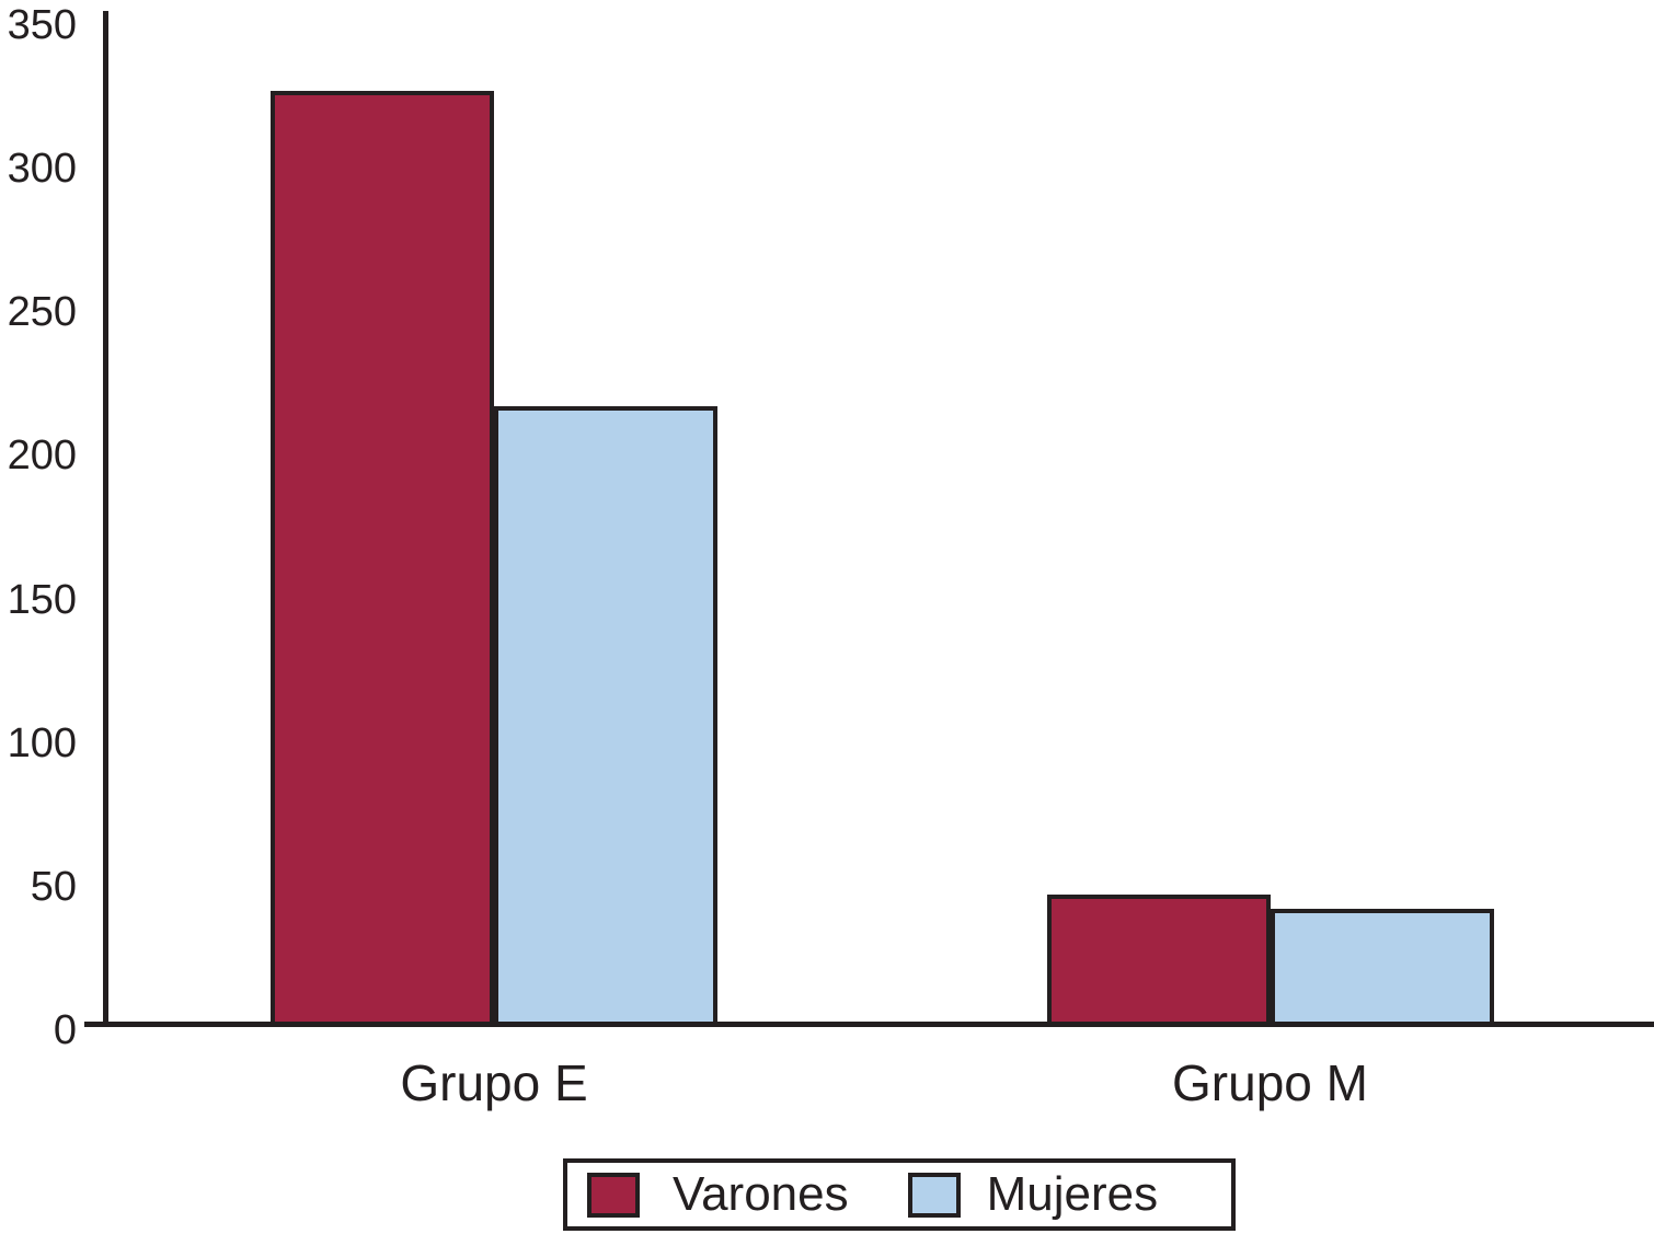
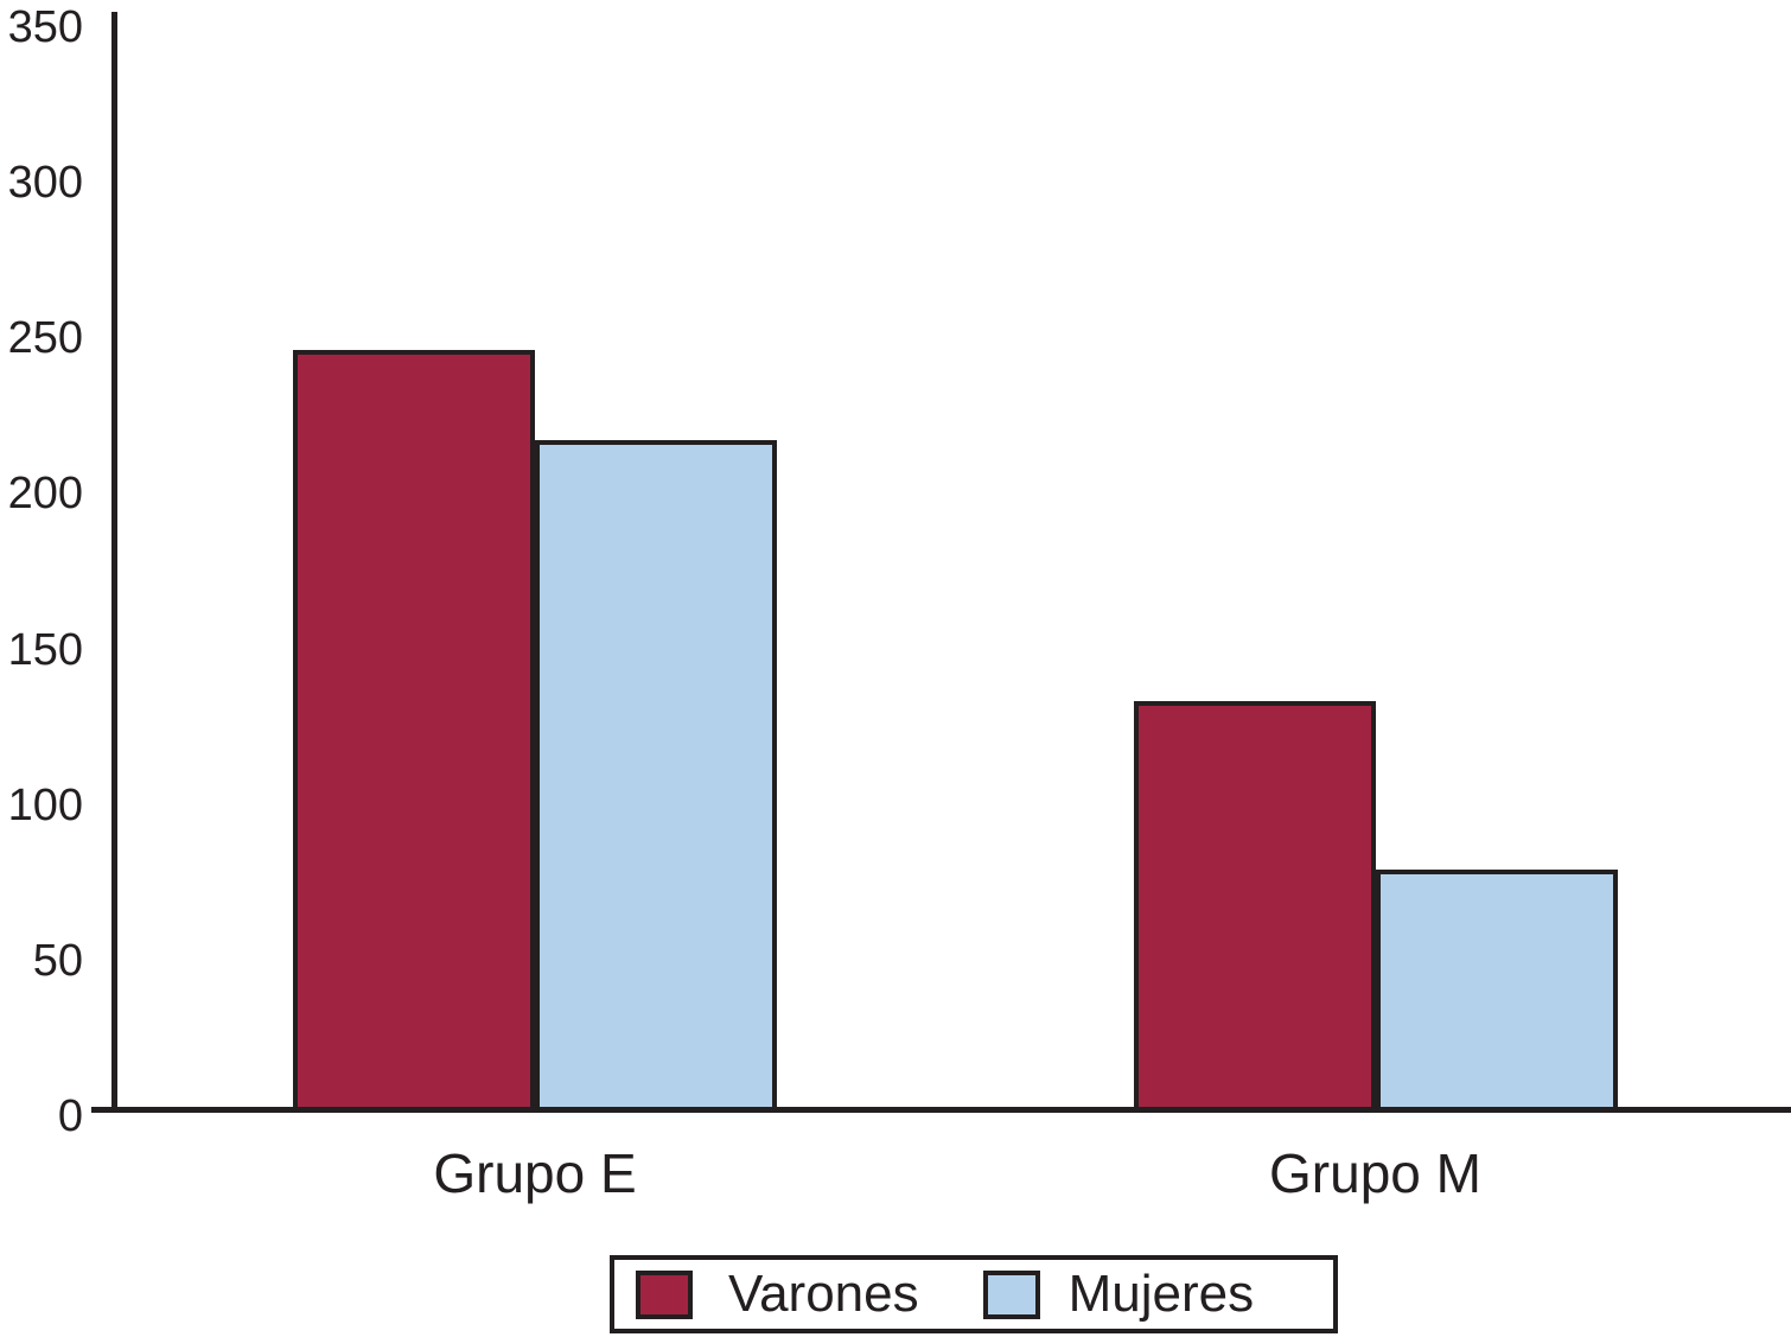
Varones/Grupo E: 325 -> 244
Varones/Grupo M: 45 -> 131
Mujeres/Grupo M: 40 -> 77
